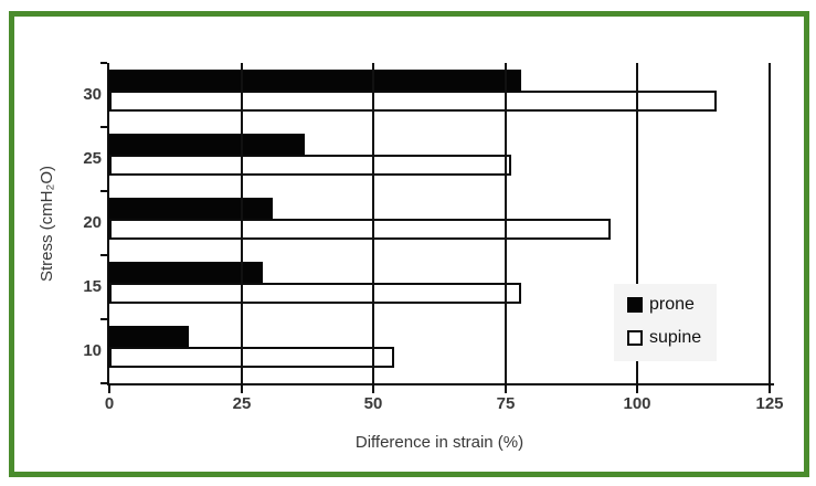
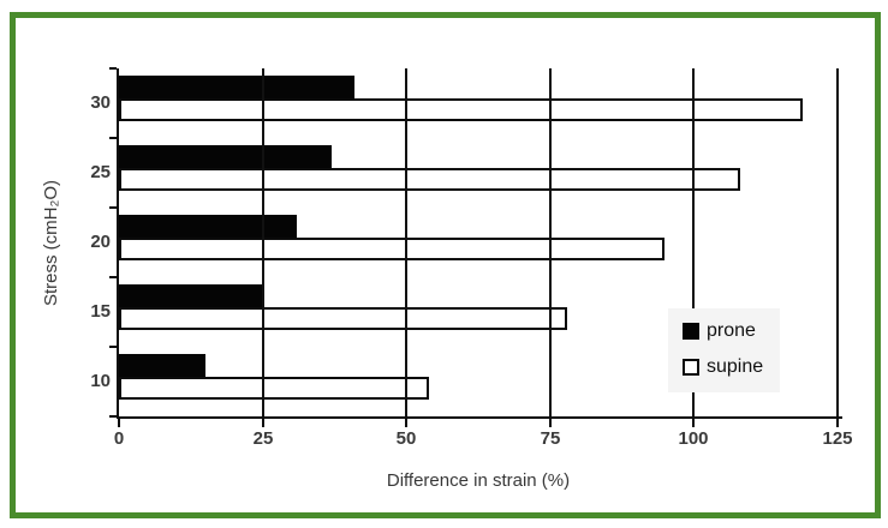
prone/30: 78 -> 41
supine/30: 115 -> 119
supine/25: 76 -> 108
prone/15: 29 -> 25
